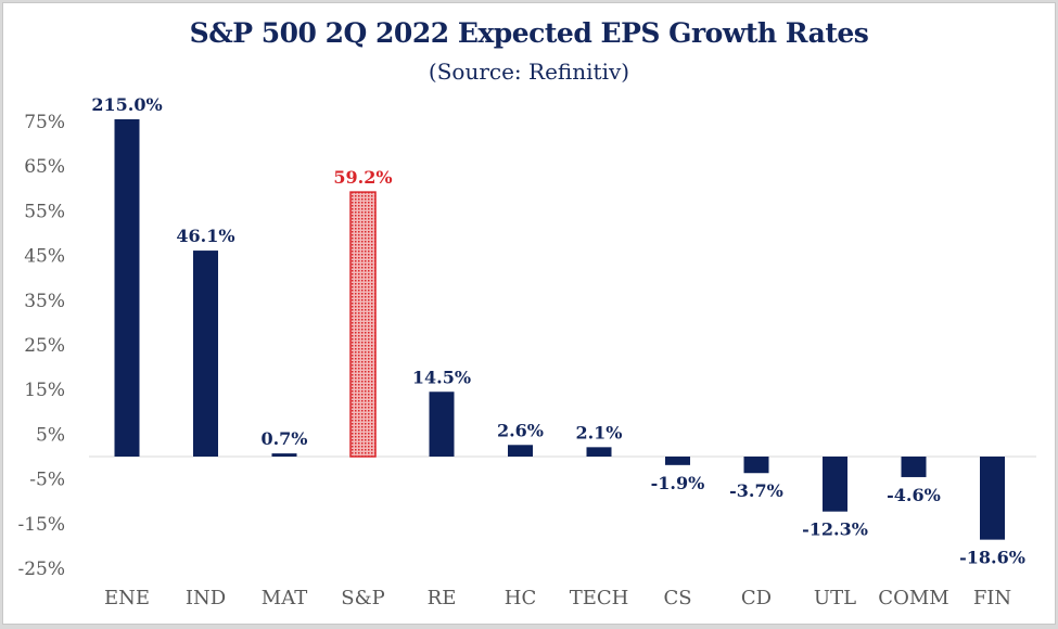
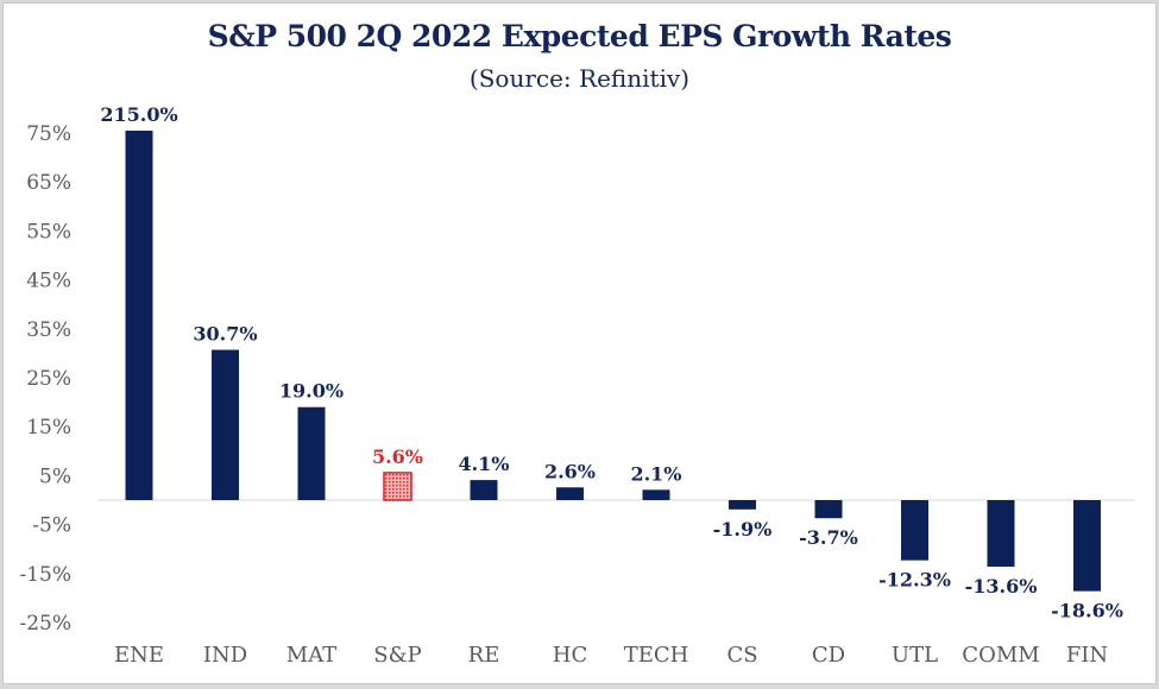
IND: 46.1% -> 30.7%
MAT: 0.7% -> 19.0%
S&P: 59.2% -> 5.6%
RE: 14.5% -> 4.1%
COMM: -4.6% -> -13.6%
